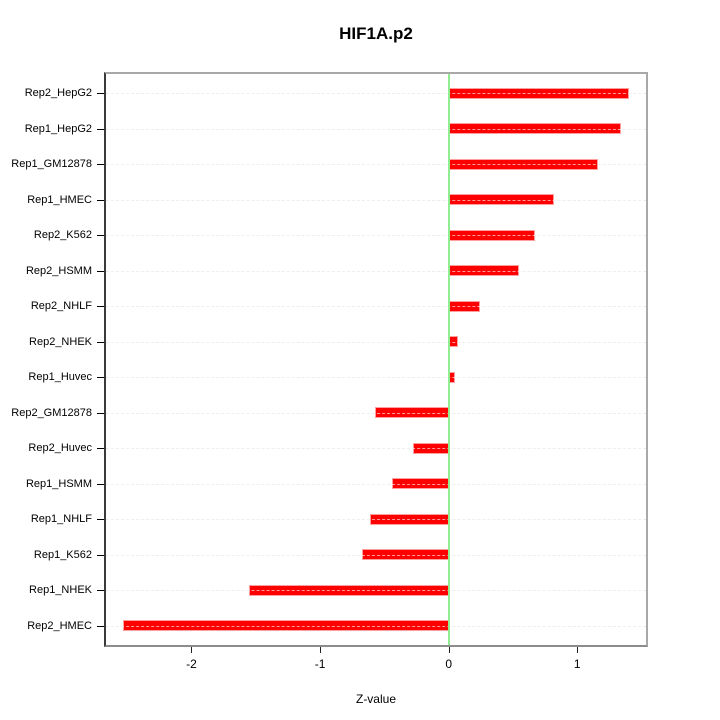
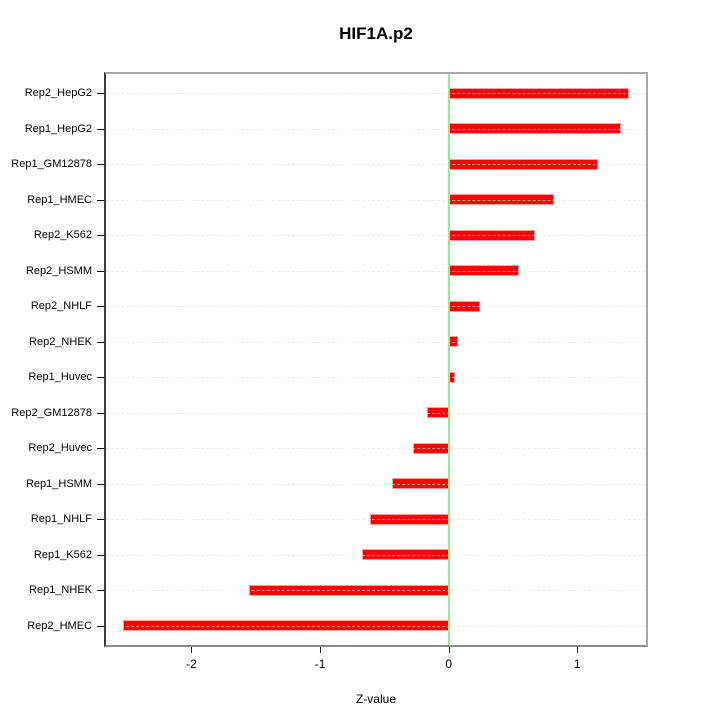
Rep2_GM12878: -0.57 -> -0.17
